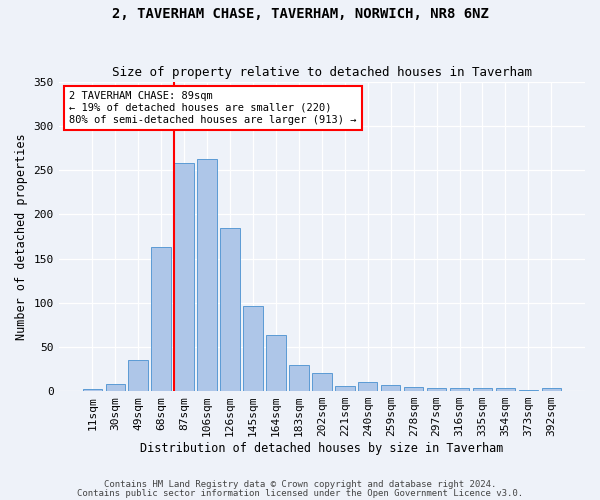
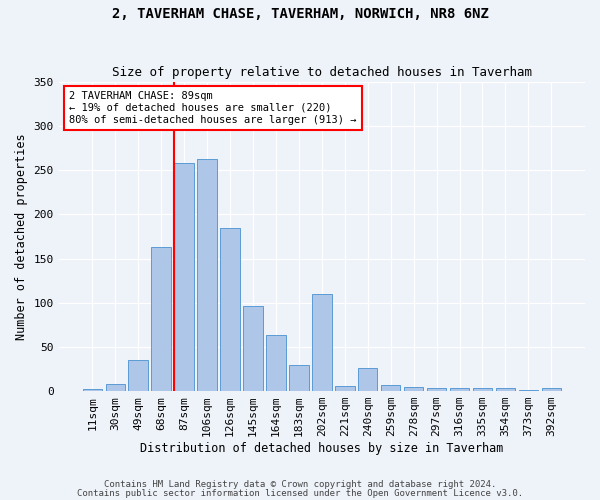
202sqm: 20 -> 110
240sqm: 10 -> 26
